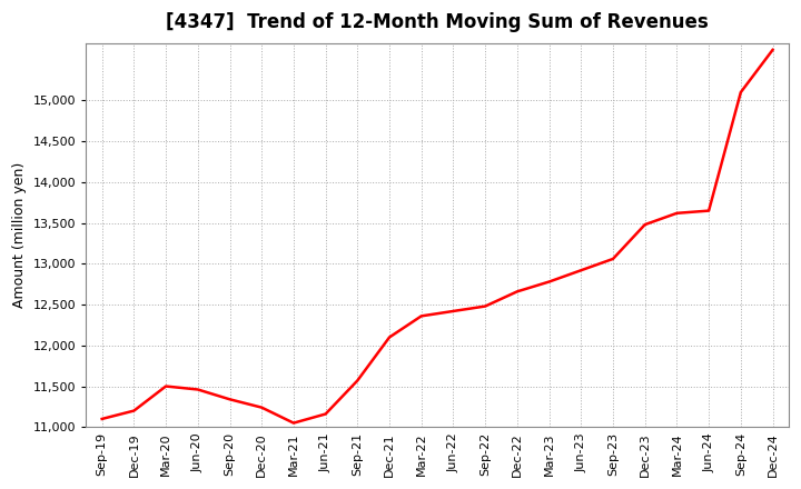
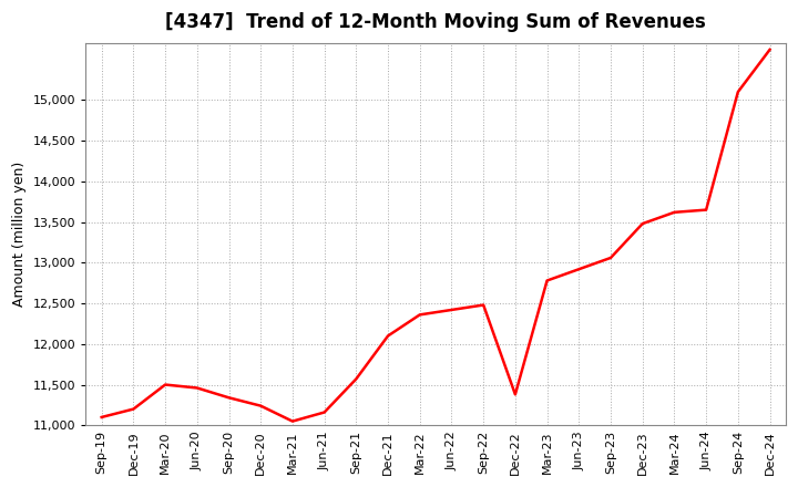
Dec-22: 12,660 -> 11,380
